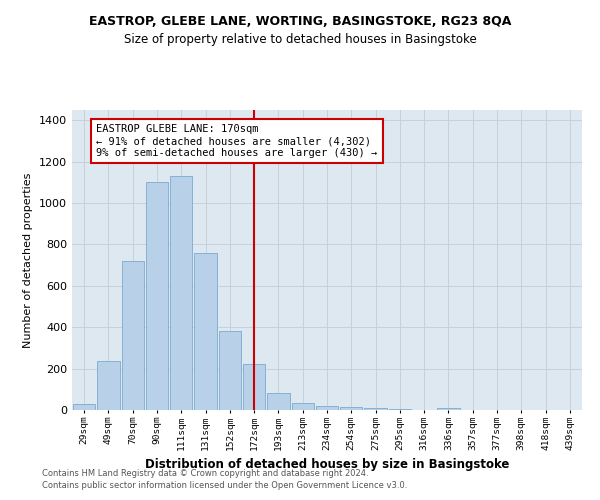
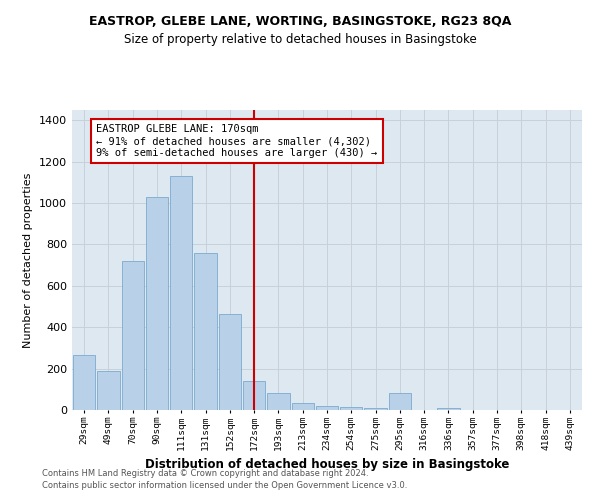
29sqm: 30 -> 265
49sqm: 235 -> 190
90sqm: 1100 -> 1030
152sqm: 380 -> 465
172sqm: 220 -> 140
295sqm: 5 -> 80
